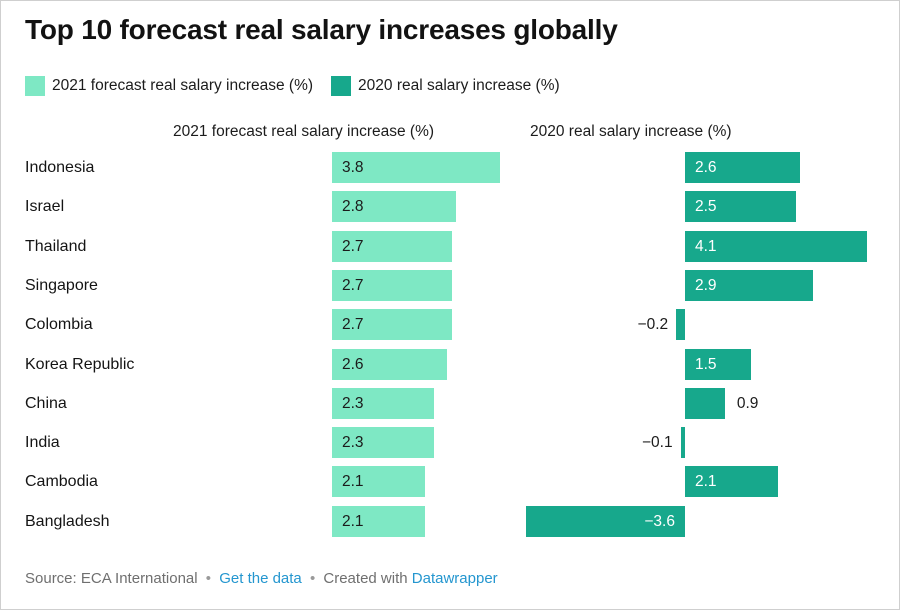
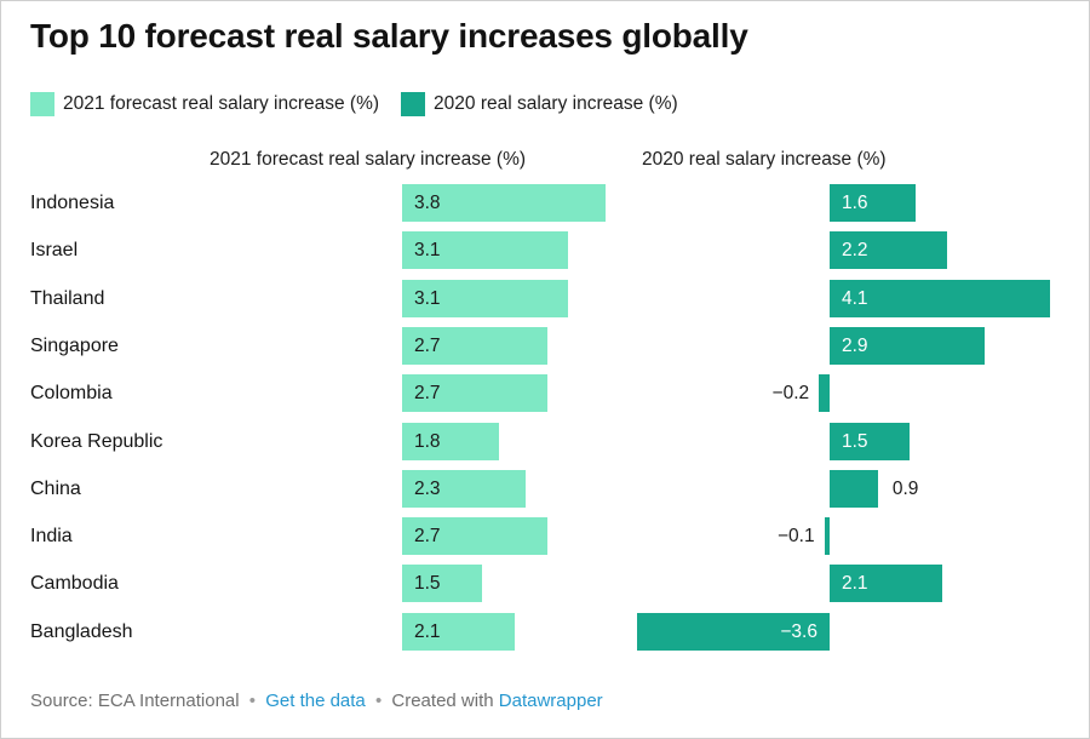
2020 real salary increase (%)/Indonesia: 2.6 -> 1.6
2021 forecast real salary increase (%)/Israel: 2.8 -> 3.1
2020 real salary increase (%)/Israel: 2.5 -> 2.2
2021 forecast real salary increase (%)/Thailand: 2.7 -> 3.1
2021 forecast real salary increase (%)/Korea Republic: 2.6 -> 1.8
2021 forecast real salary increase (%)/India: 2.3 -> 2.7
2021 forecast real salary increase (%)/Cambodia: 2.1 -> 1.5
